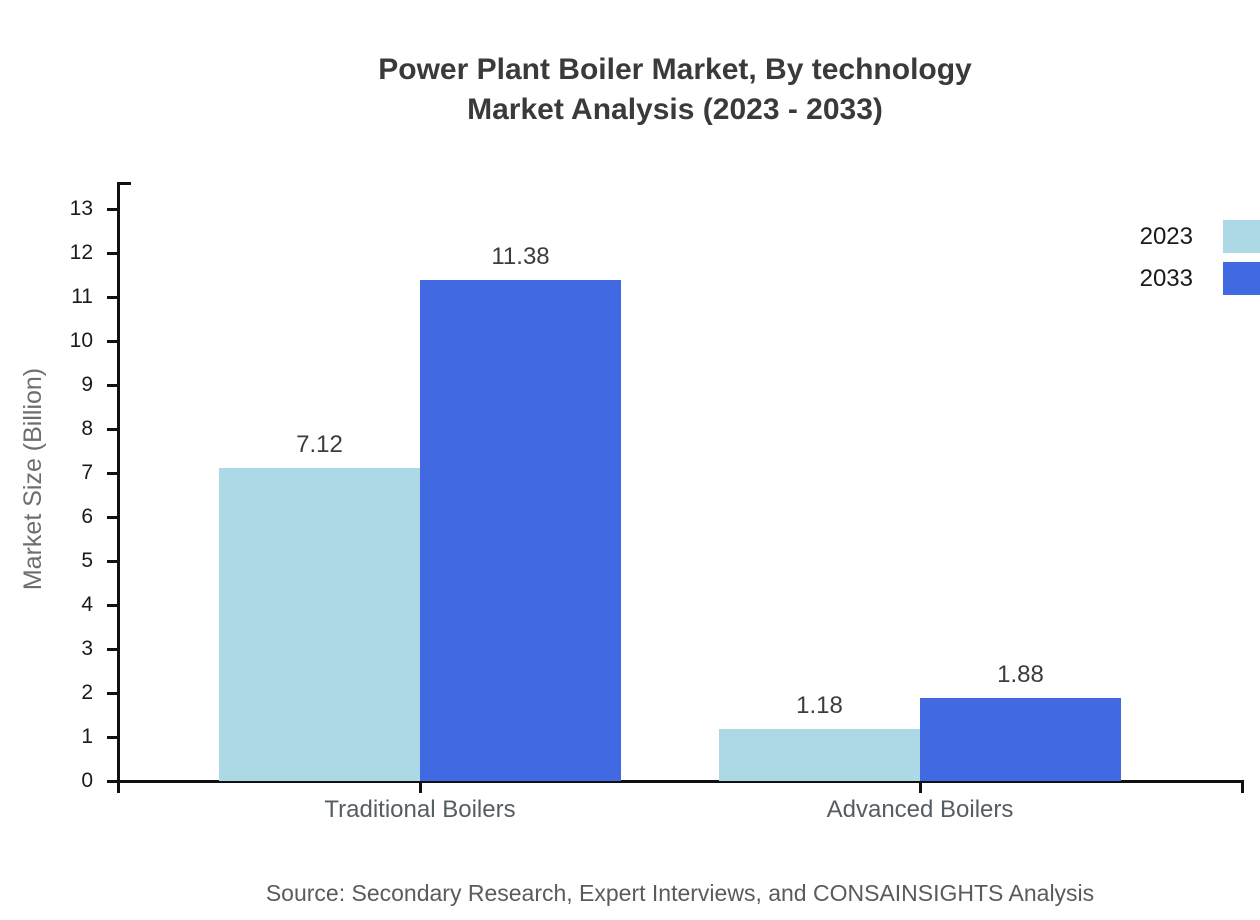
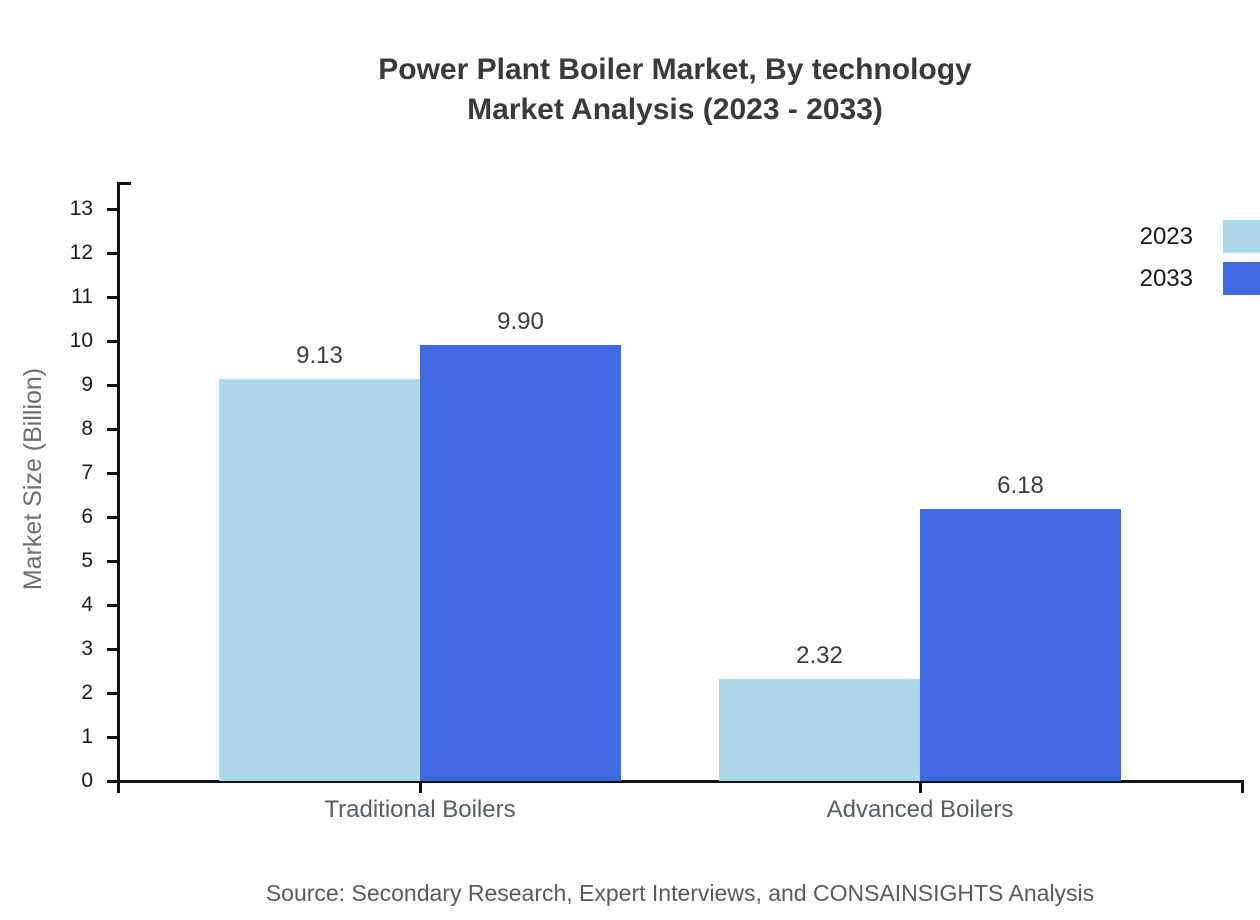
2023/Traditional Boilers: 7.12 -> 9.13
2033/Traditional Boilers: 11.38 -> 9.90
2023/Advanced Boilers: 1.18 -> 2.32
2033/Advanced Boilers: 1.88 -> 6.18
